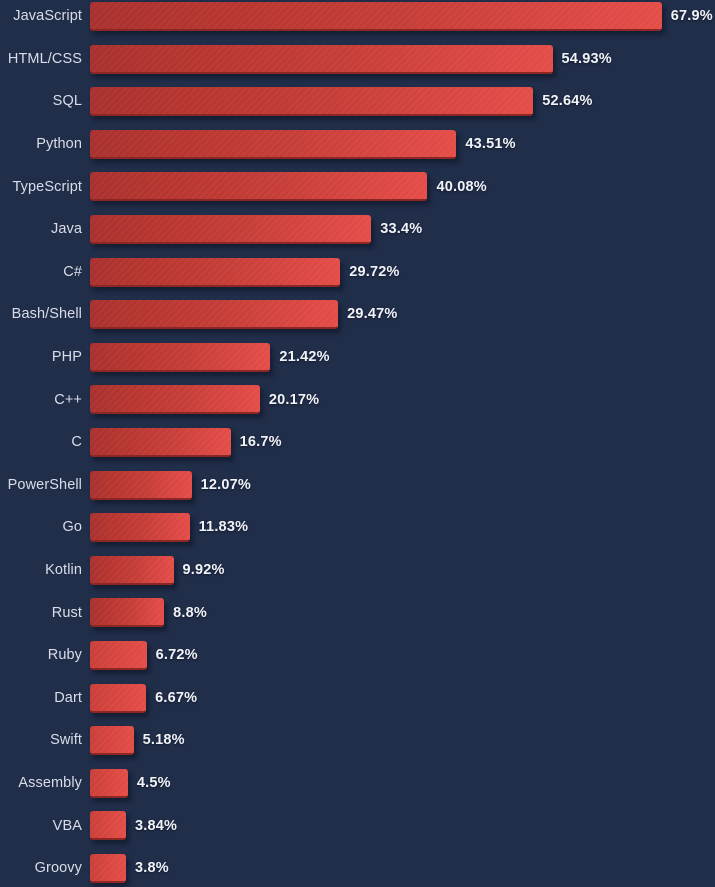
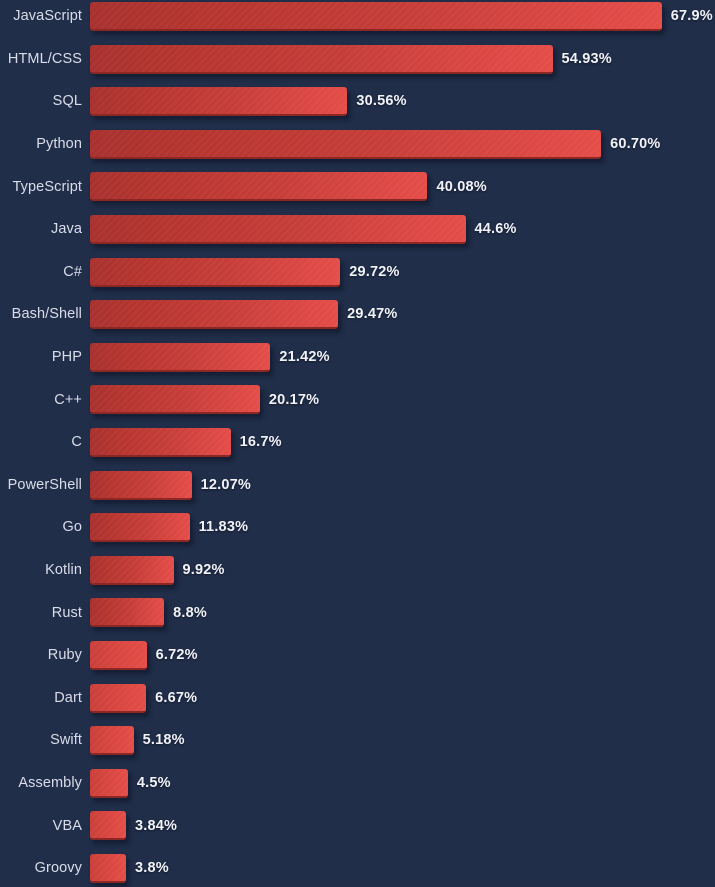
SQL: 52.64% -> 30.56%
Python: 43.51% -> 60.70%
Java: 33.4% -> 44.6%
